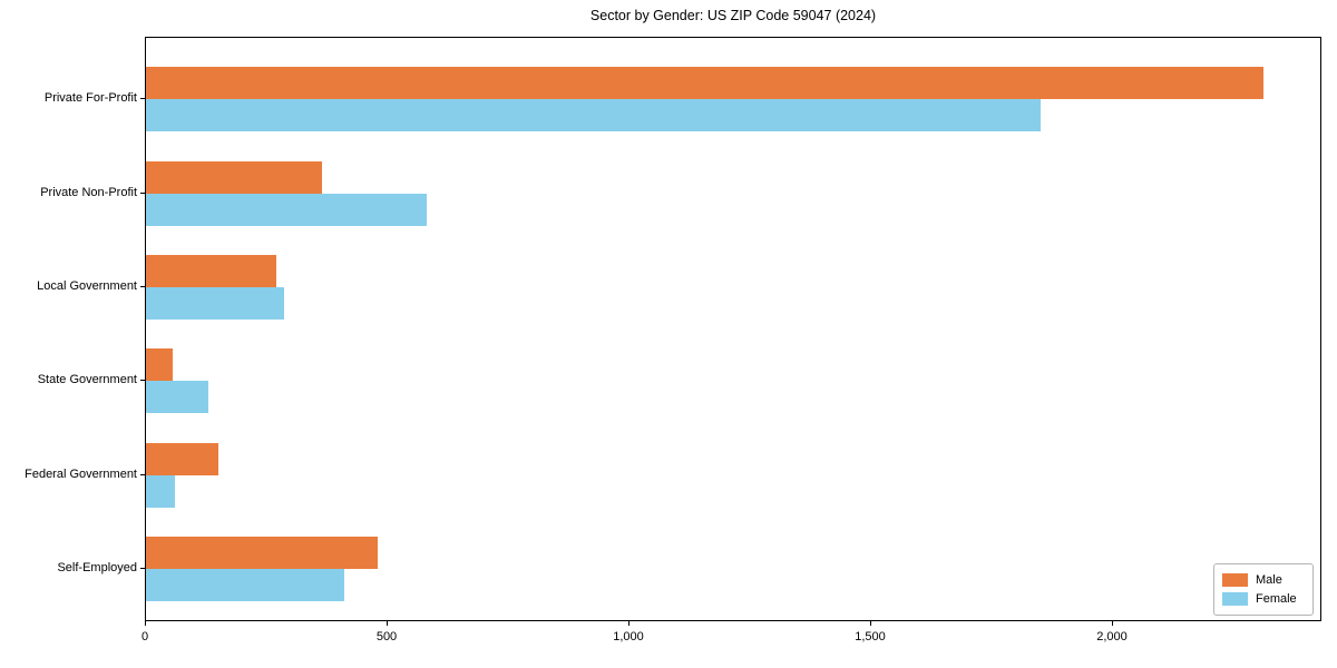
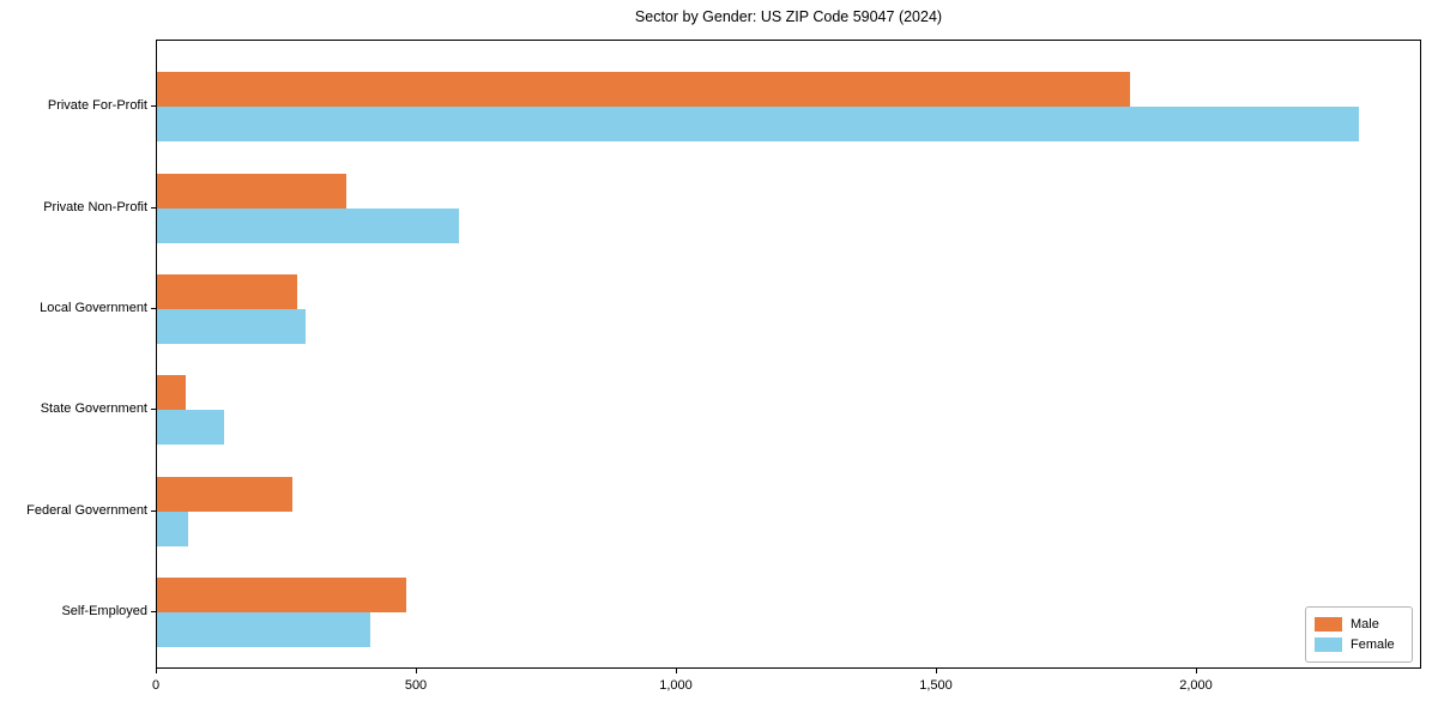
Male/Private For-Profit: 2310 -> 1870
Female/Private For-Profit: 1850 -> 2310
Male/Federal Government: 150 -> 260
